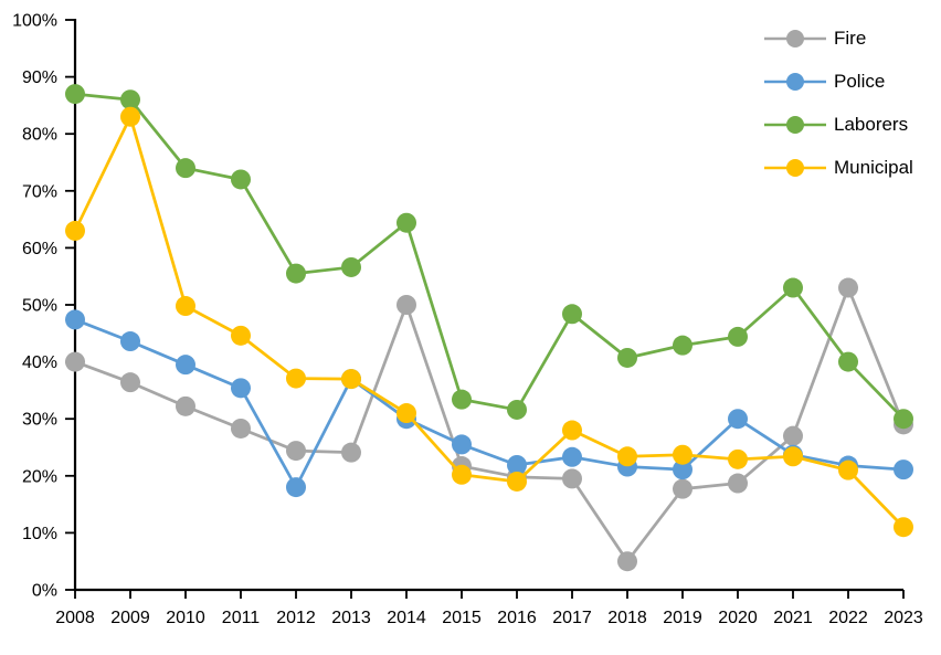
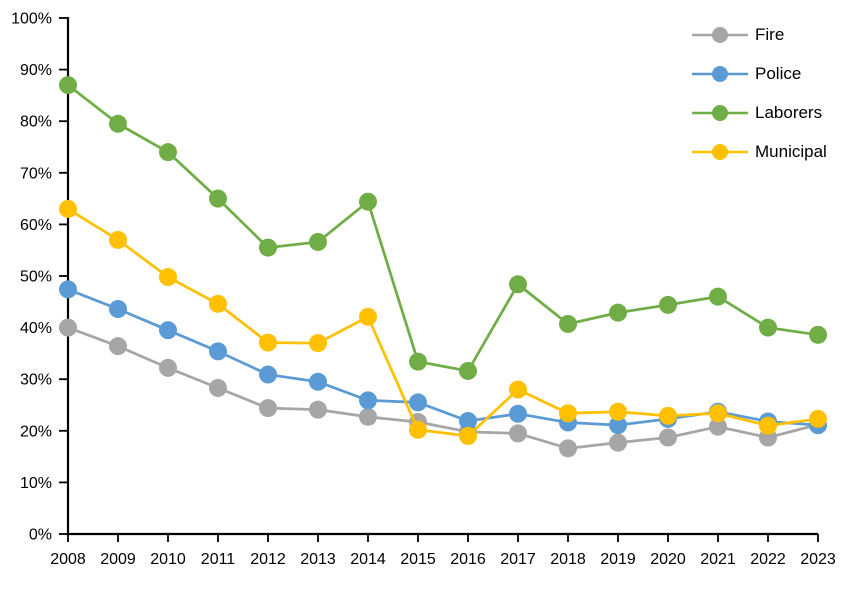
Laborers/2009: 86% -> 80%
Municipal/2009: 83% -> 57%
Laborers/2011: 72% -> 65%
Police/2012: 18% -> 31%
Police/2013: 37% -> 30%
Fire/2014: 50% -> 23%
Police/2014: 30% -> 26%
Municipal/2014: 31% -> 42%
Fire/2018: 5% -> 17%
Police/2020: 30% -> 22%
Fire/2021: 27% -> 21%
Laborers/2021: 53% -> 46%
Fire/2022: 53% -> 19%
Fire/2023: 29% -> 21%
Laborers/2023: 30% -> 39%
Municipal/2023: 11% -> 22%
